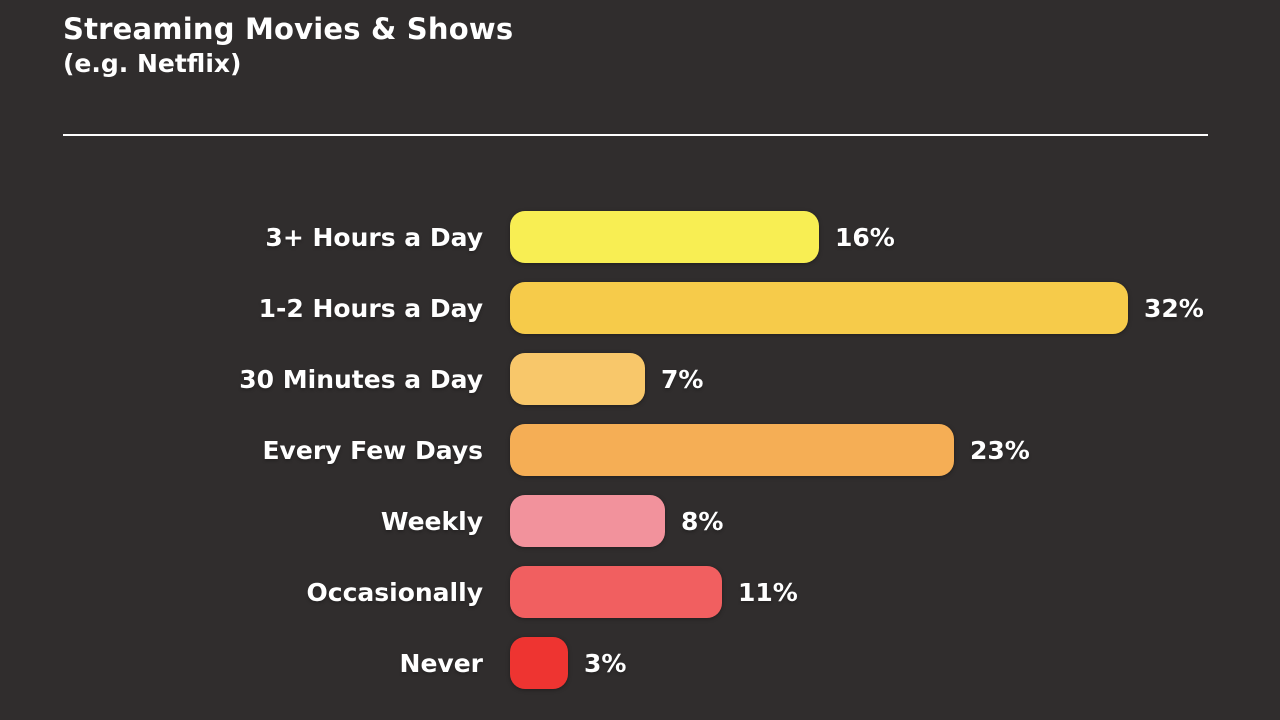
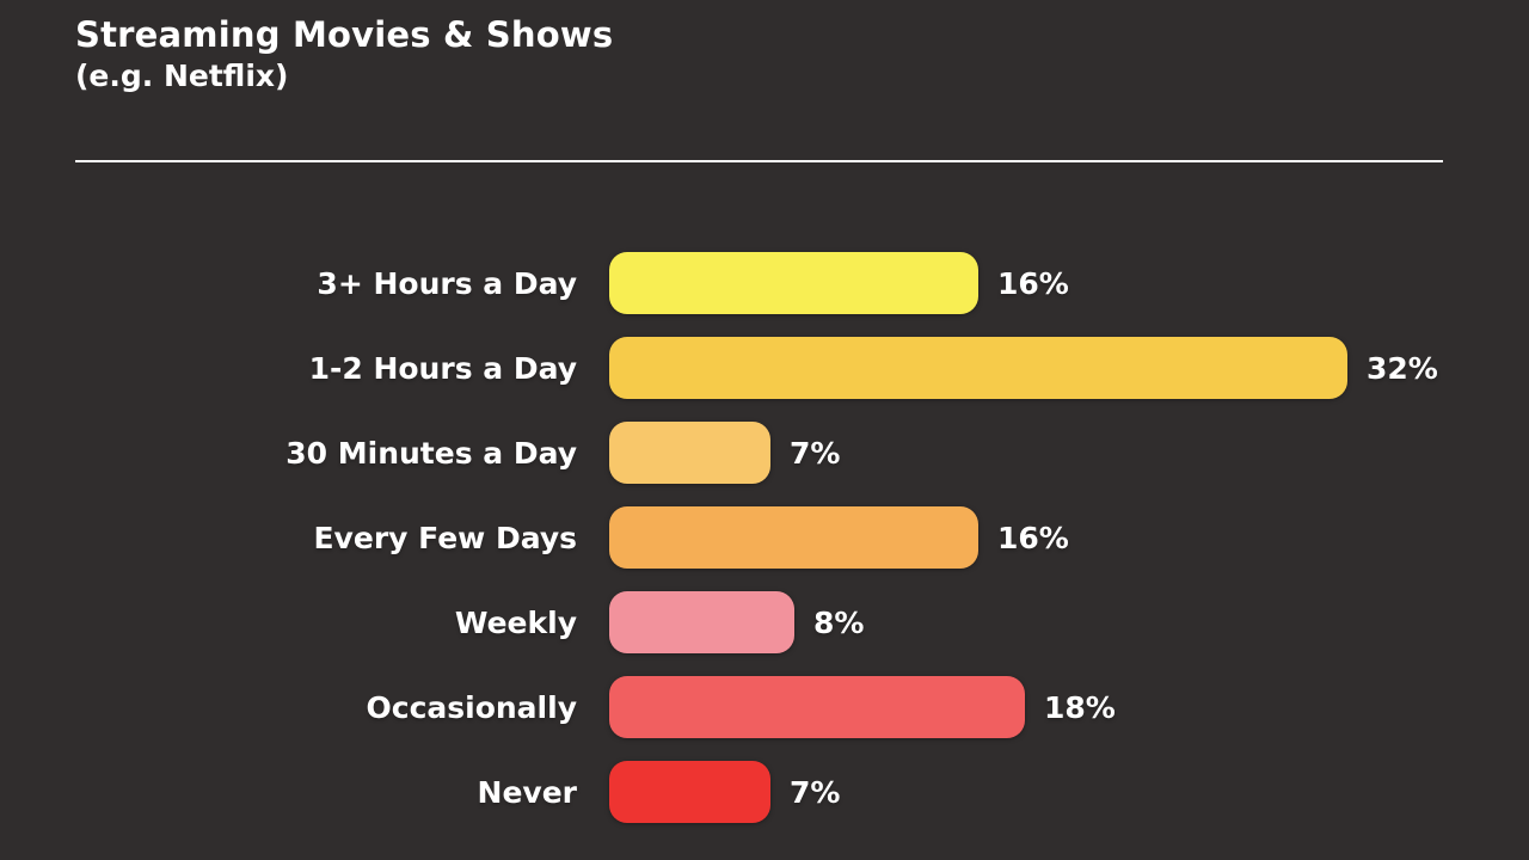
Every Few Days: 23% -> 16%
Occasionally: 11% -> 18%
Never: 3% -> 7%
